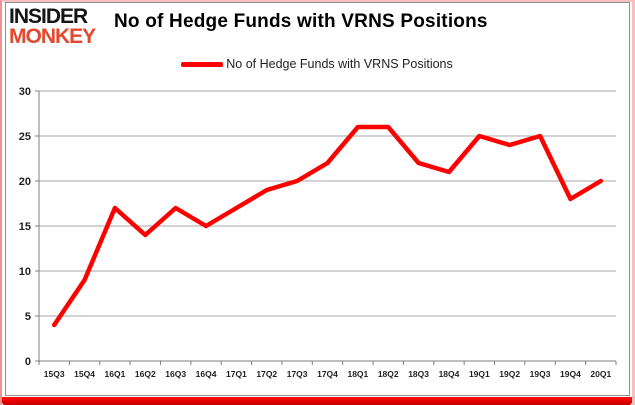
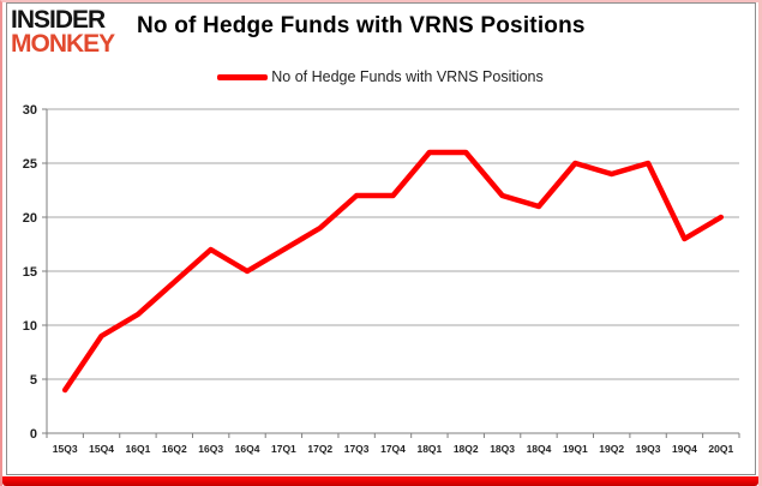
16Q1: 17 -> 11
17Q3: 20 -> 22
